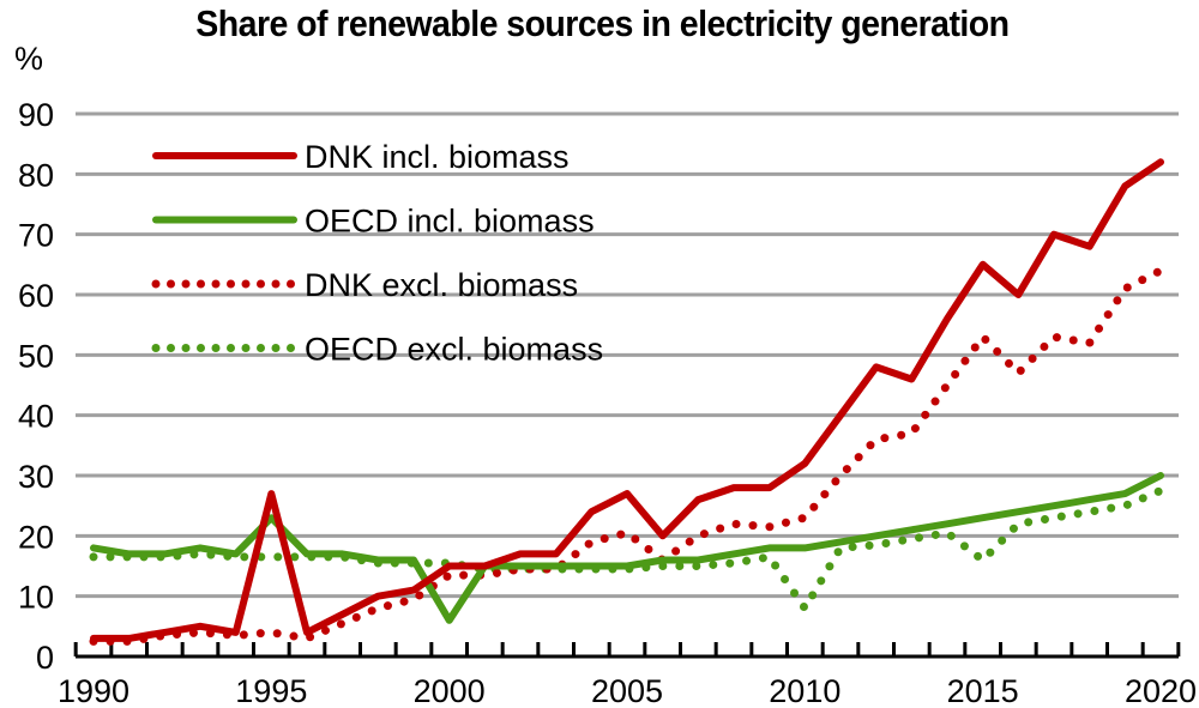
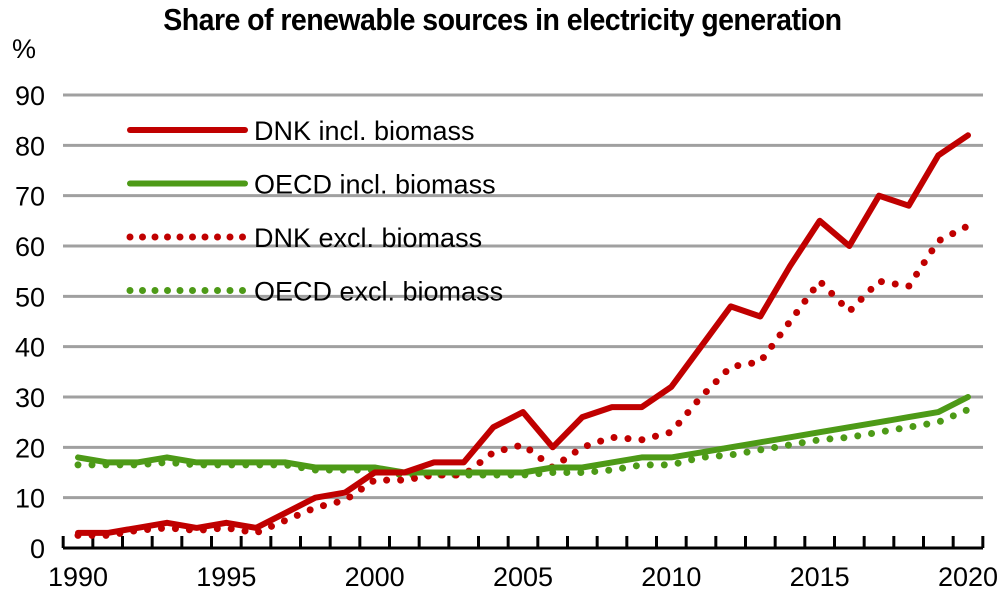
DNK incl. biomass/1995: 27 -> 5
OECD incl. biomass/1995: 23 -> 17
OECD incl. biomass/2000: 6 -> 16
OECD excl. biomass/2010: 8 -> 16
OECD excl. biomass/2015: 16 -> 22
